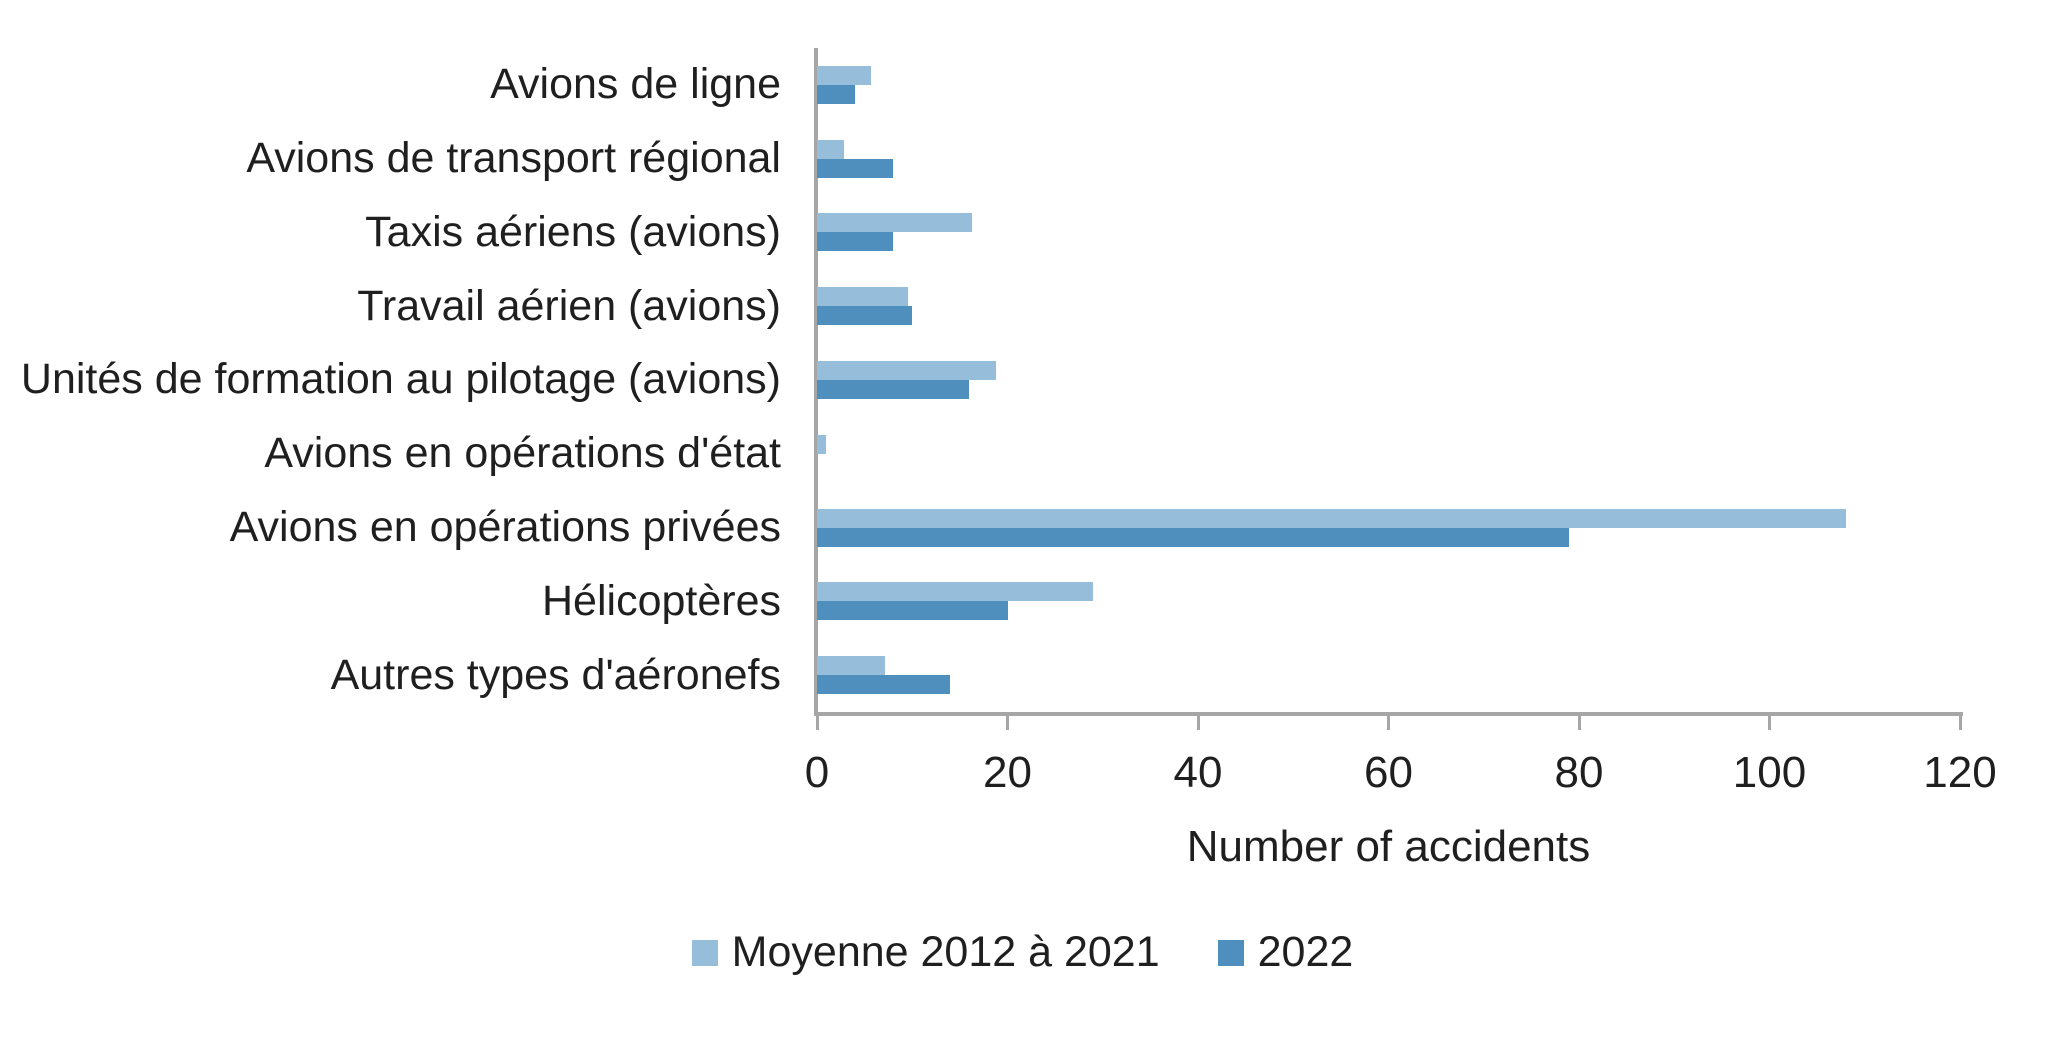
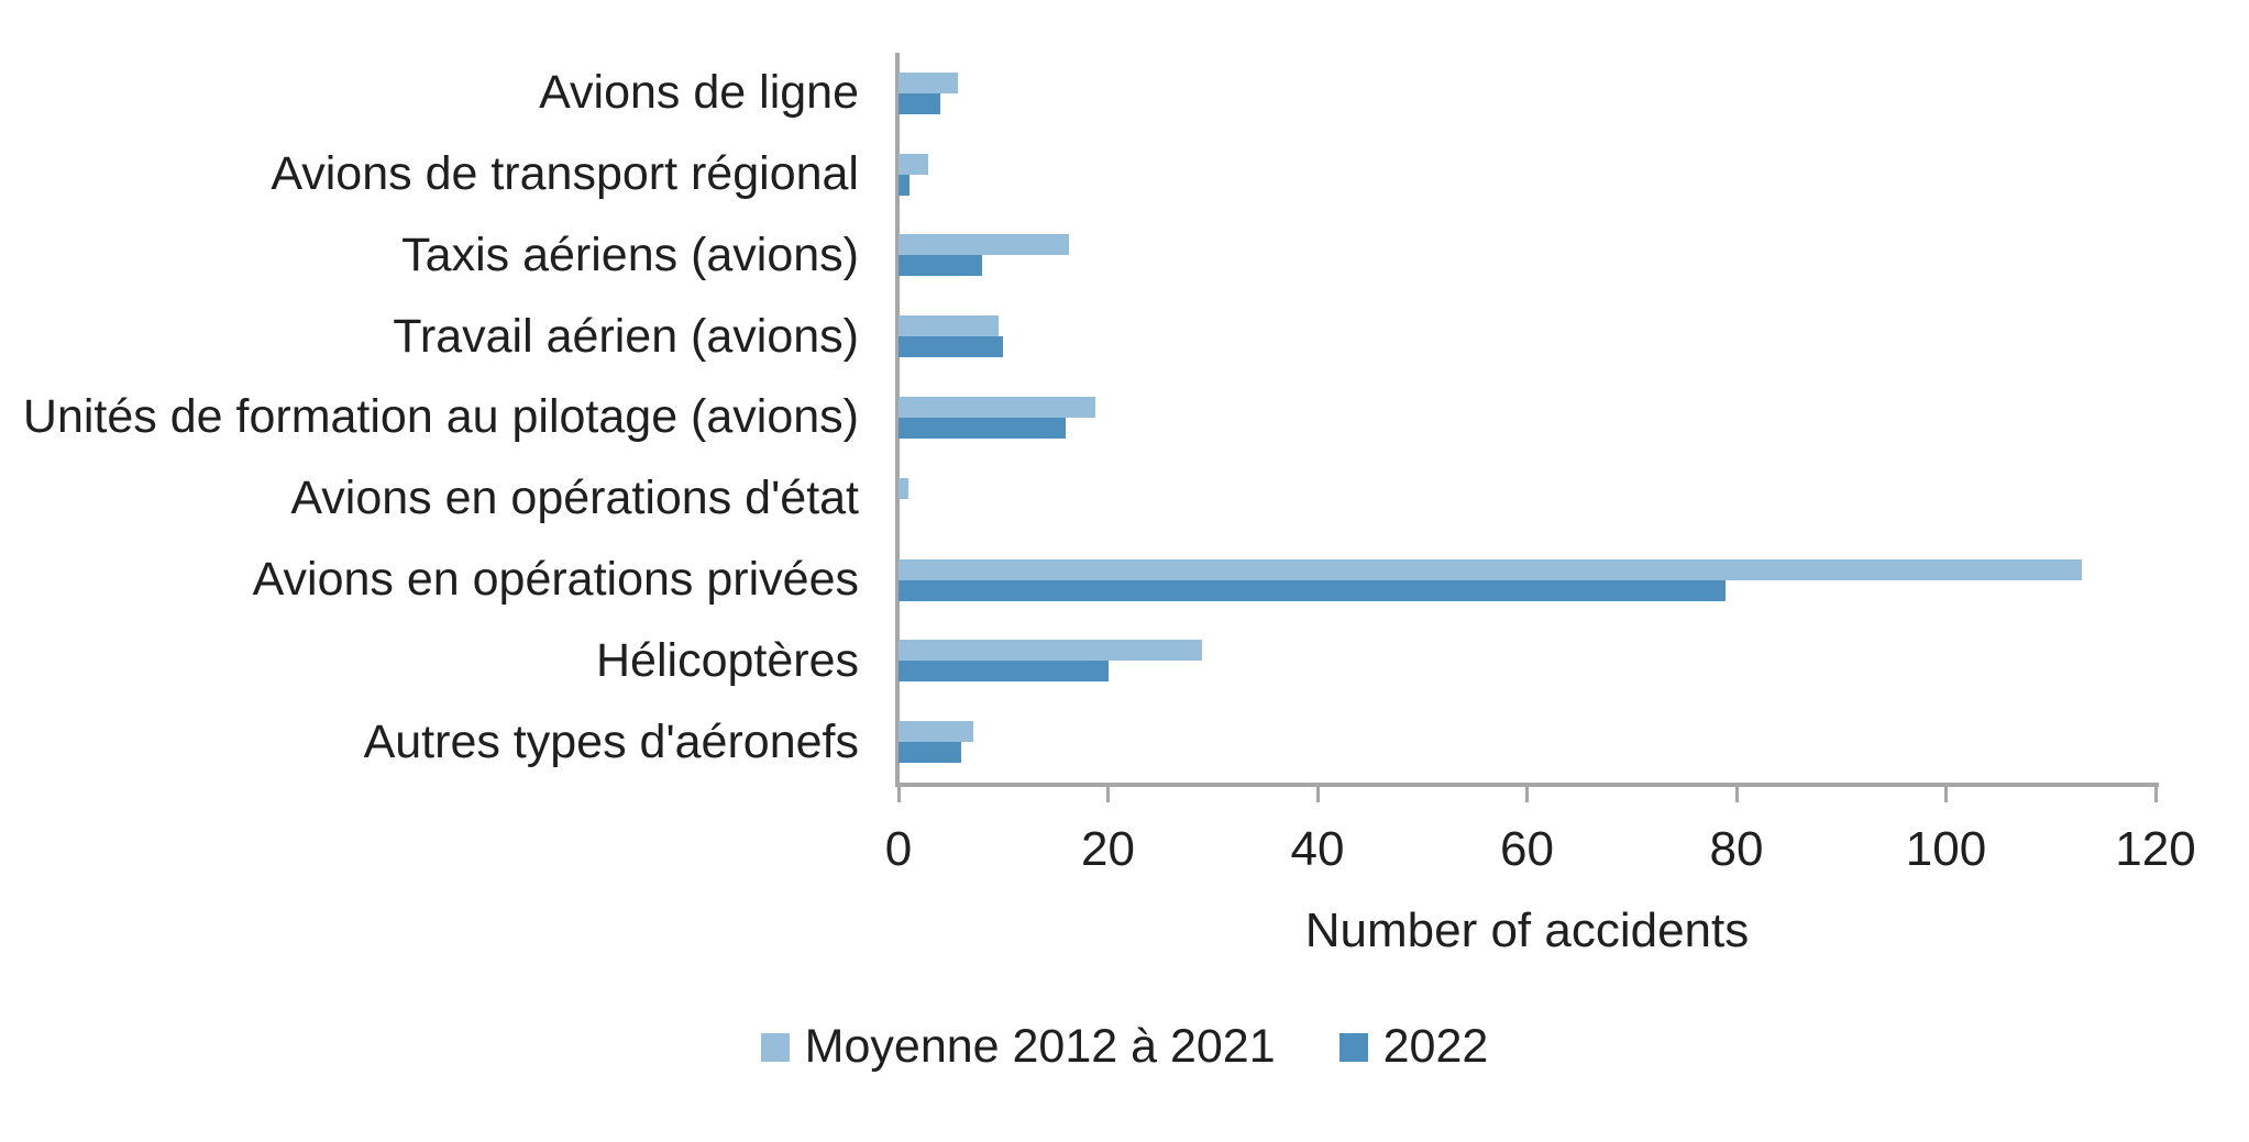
2022/Avions de transport régional: 8 -> 1
Moyenne 2012 à 2021/Avions en opérations privées: 108 -> 113
2022/Autres types d'aéronefs: 14 -> 6
